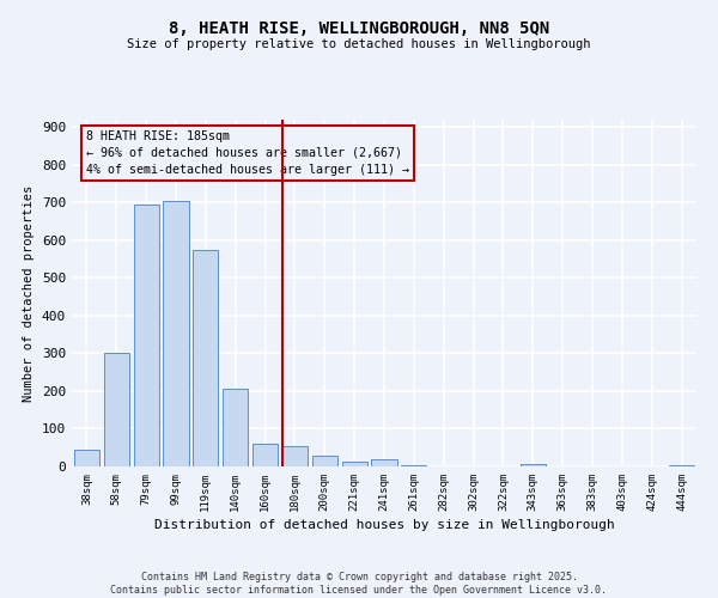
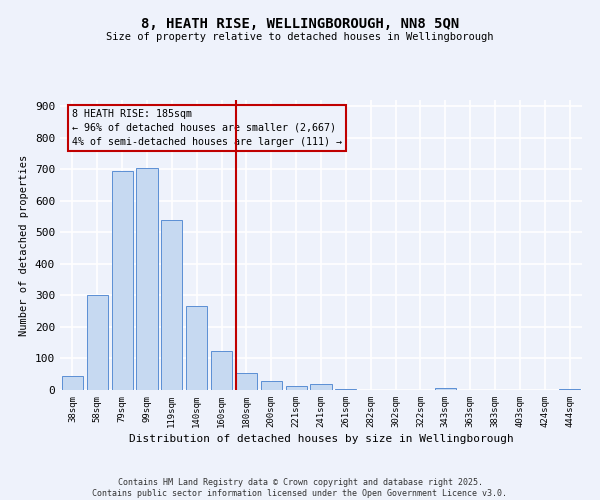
119sqm: 575 -> 540
140sqm: 205 -> 265
160sqm: 60 -> 125
